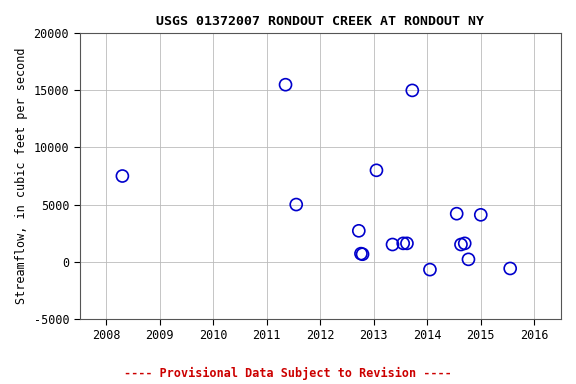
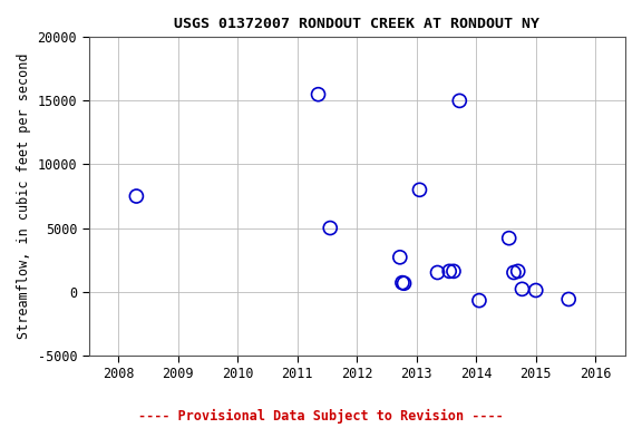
2015: 4100 -> 100
